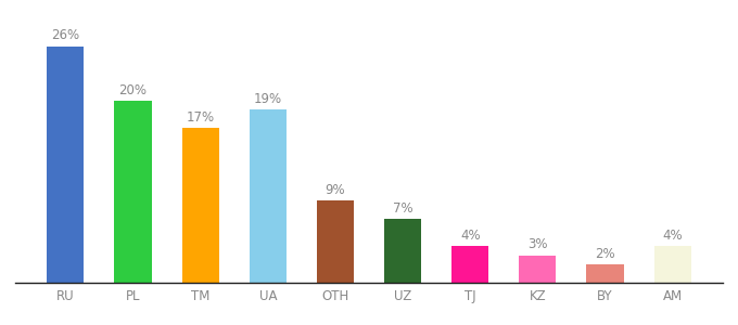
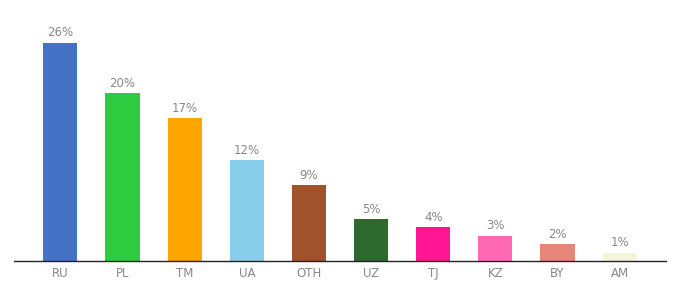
UA: 19% -> 12%
UZ: 7% -> 5%
AM: 4% -> 1%
